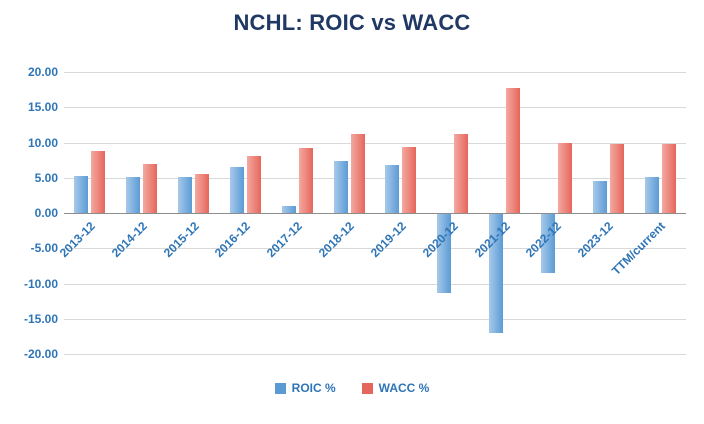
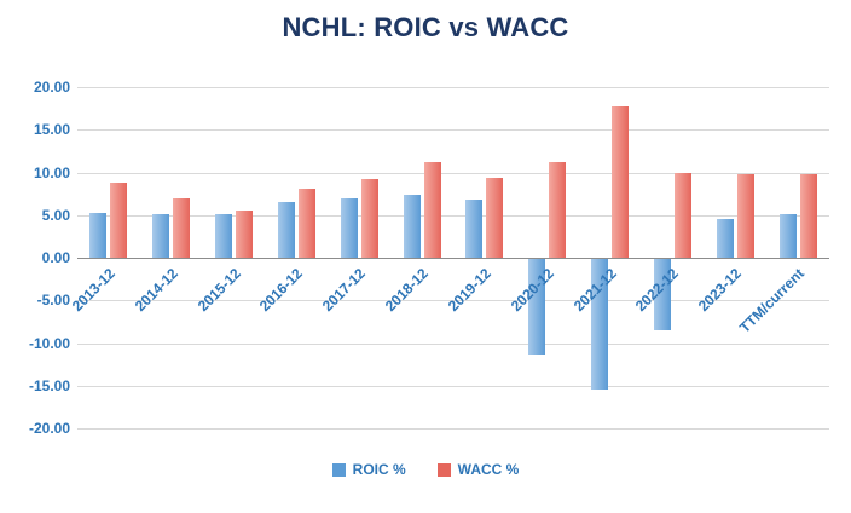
ROIC %/2017-12: 1 -> 7
ROIC %/2021-12: -17 -> -16
